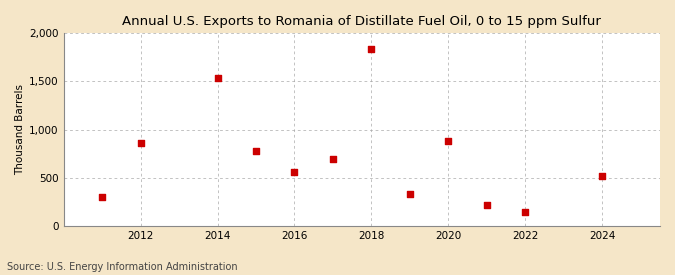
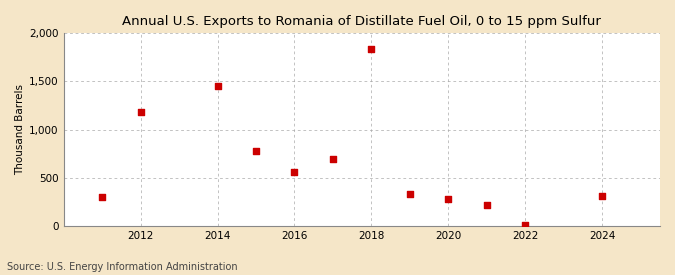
2012: 860 -> 1,180
2014: 1,540 -> 1,450
2020: 880 -> 280
2022: 140 -> 0
2024: 520 -> 310
